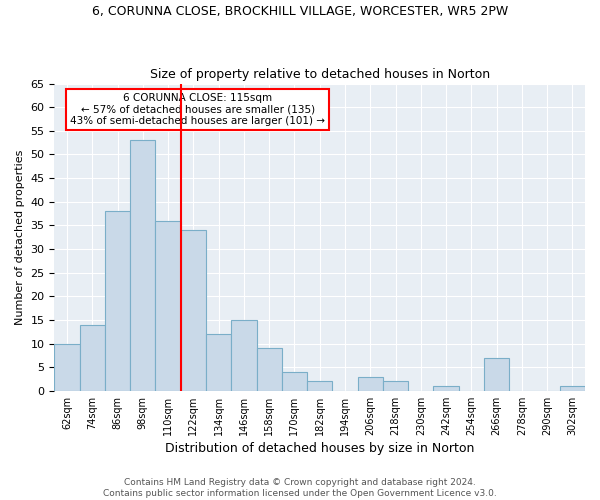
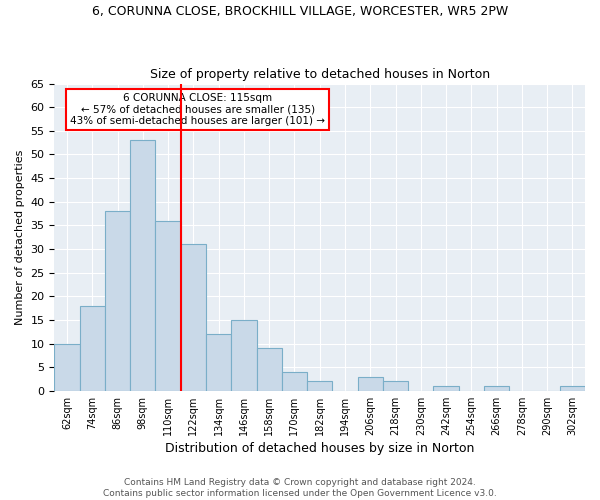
74sqm: 14 -> 18
122sqm: 34 -> 31
266sqm: 7 -> 1
